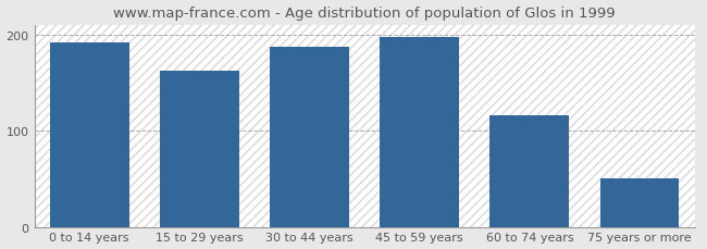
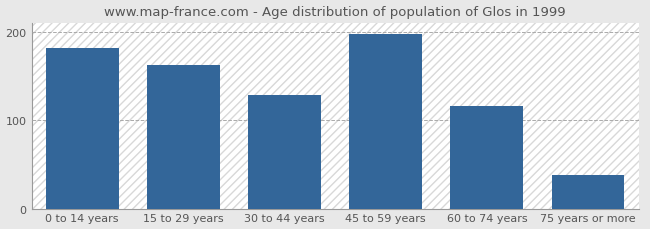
0 to 14 years: 192 -> 182
30 to 44 years: 187 -> 128
75 years or more: 50 -> 38
